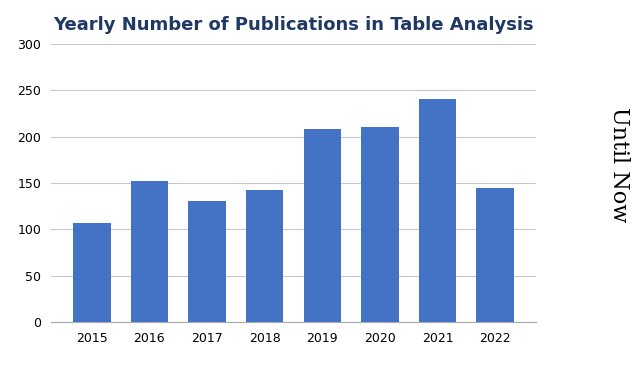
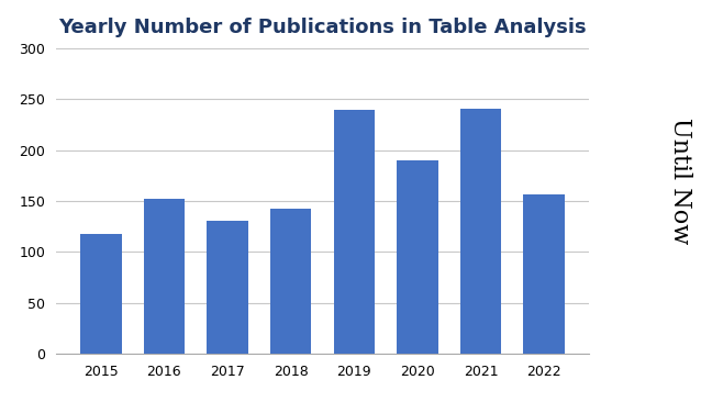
2015: 107 -> 118
2019: 208 -> 240
2020: 210 -> 190
2022: 145 -> 156
